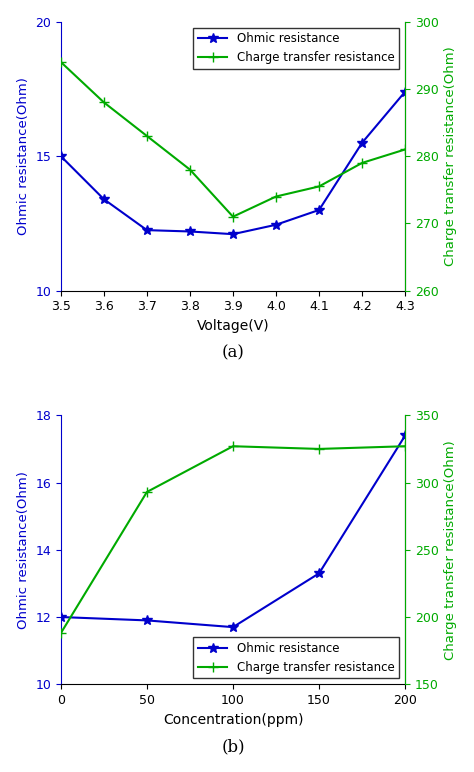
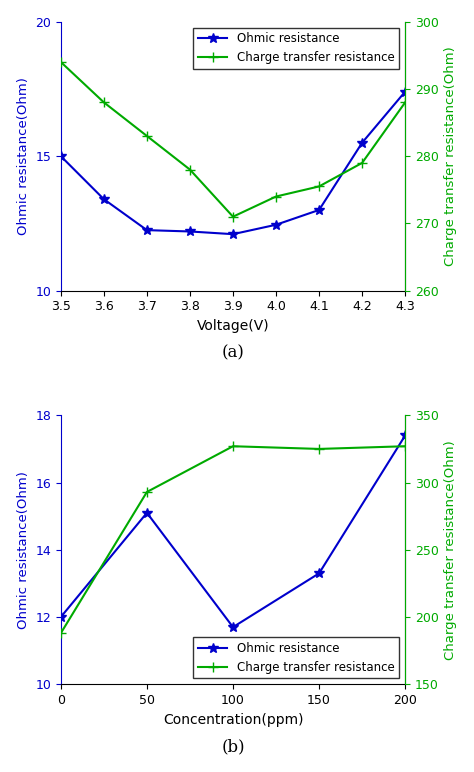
Charge transfer resistance/4.3: 281.0 -> 288.0
Ohmic resistance/50: 11.9 -> 15.1
